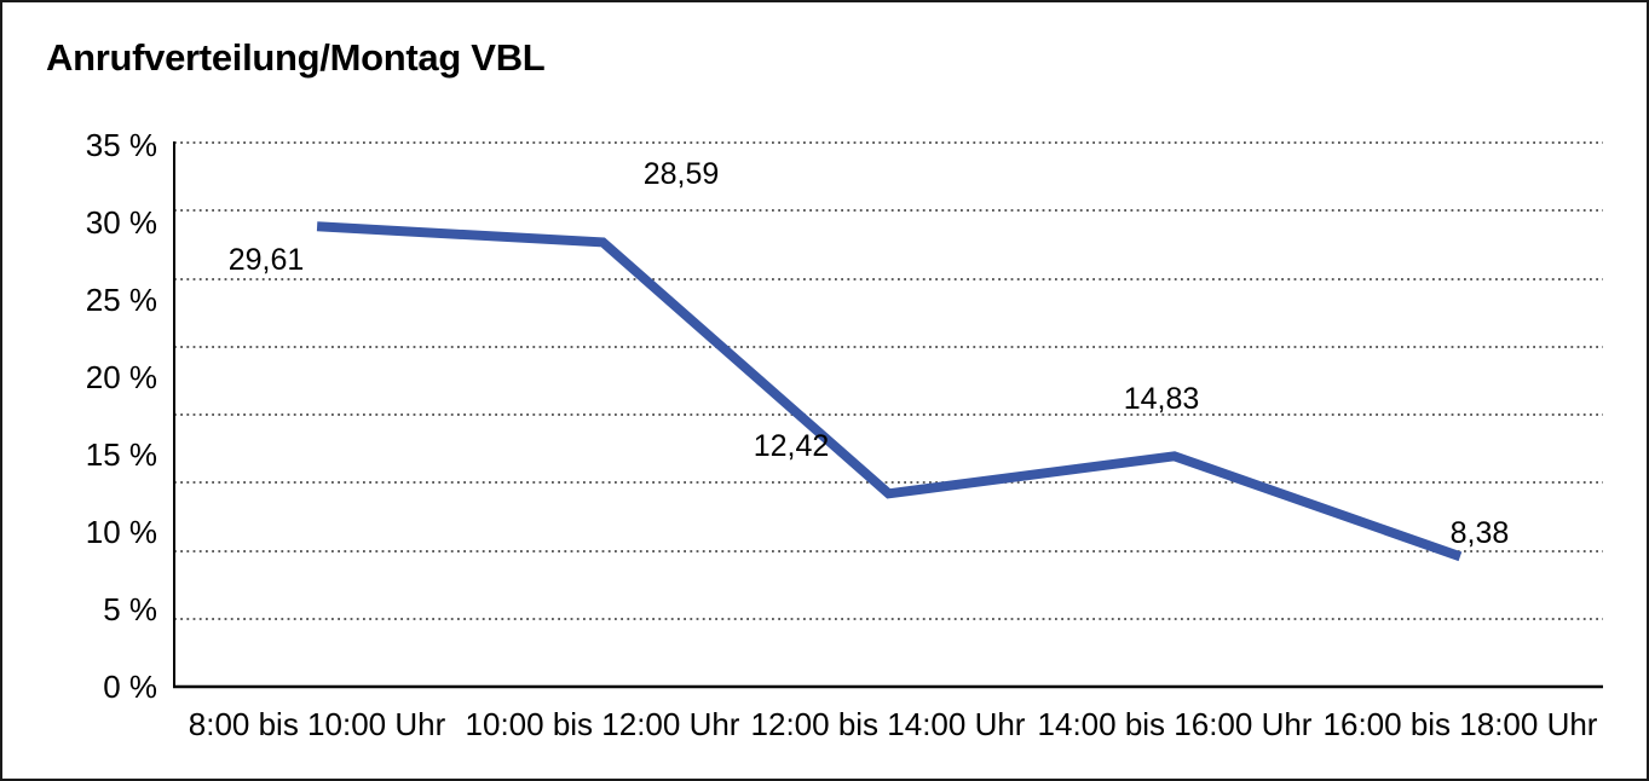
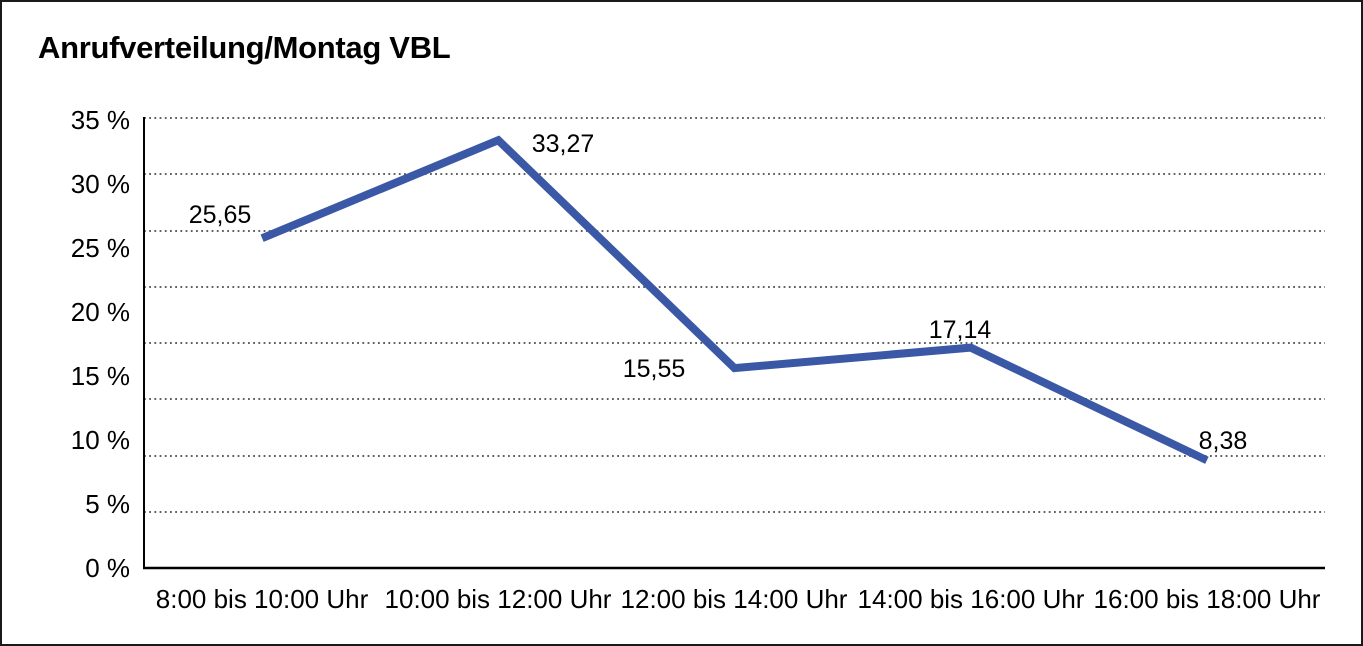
8:00 bis 10:00 Uhr: 29,61 -> 25,65
10:00 bis 12:00 Uhr: 28,59 -> 33,27
12:00 bis 14:00 Uhr: 12,42 -> 15,55
14:00 bis 16:00 Uhr: 14,83 -> 17,14
